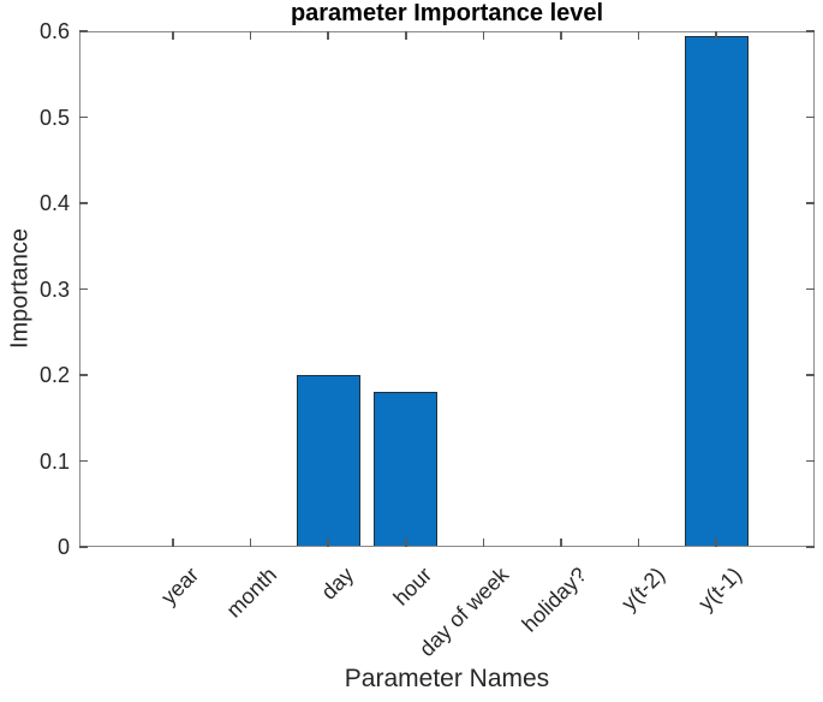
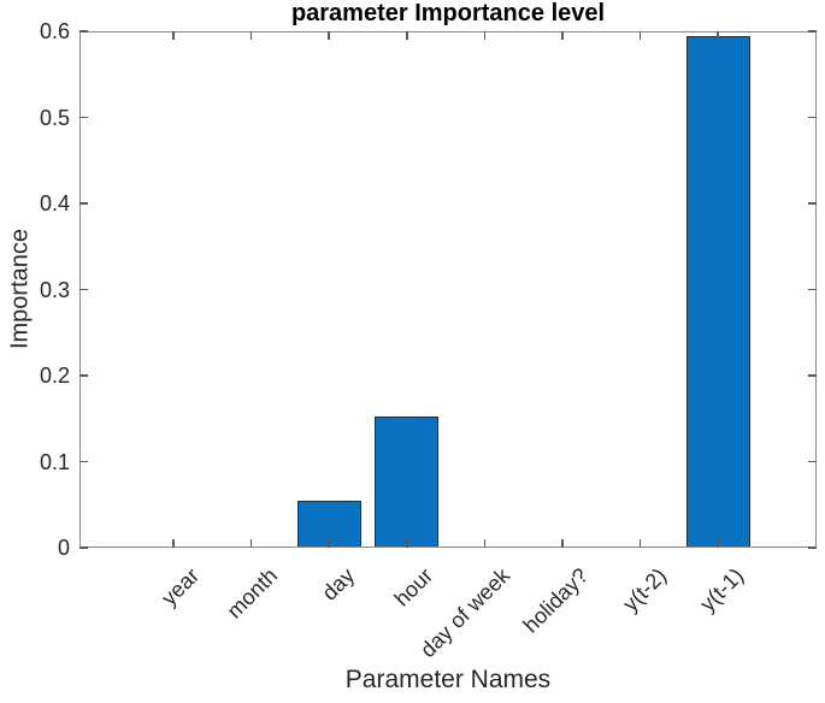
day: 0.20 -> 0.06
hour: 0.18 -> 0.15
